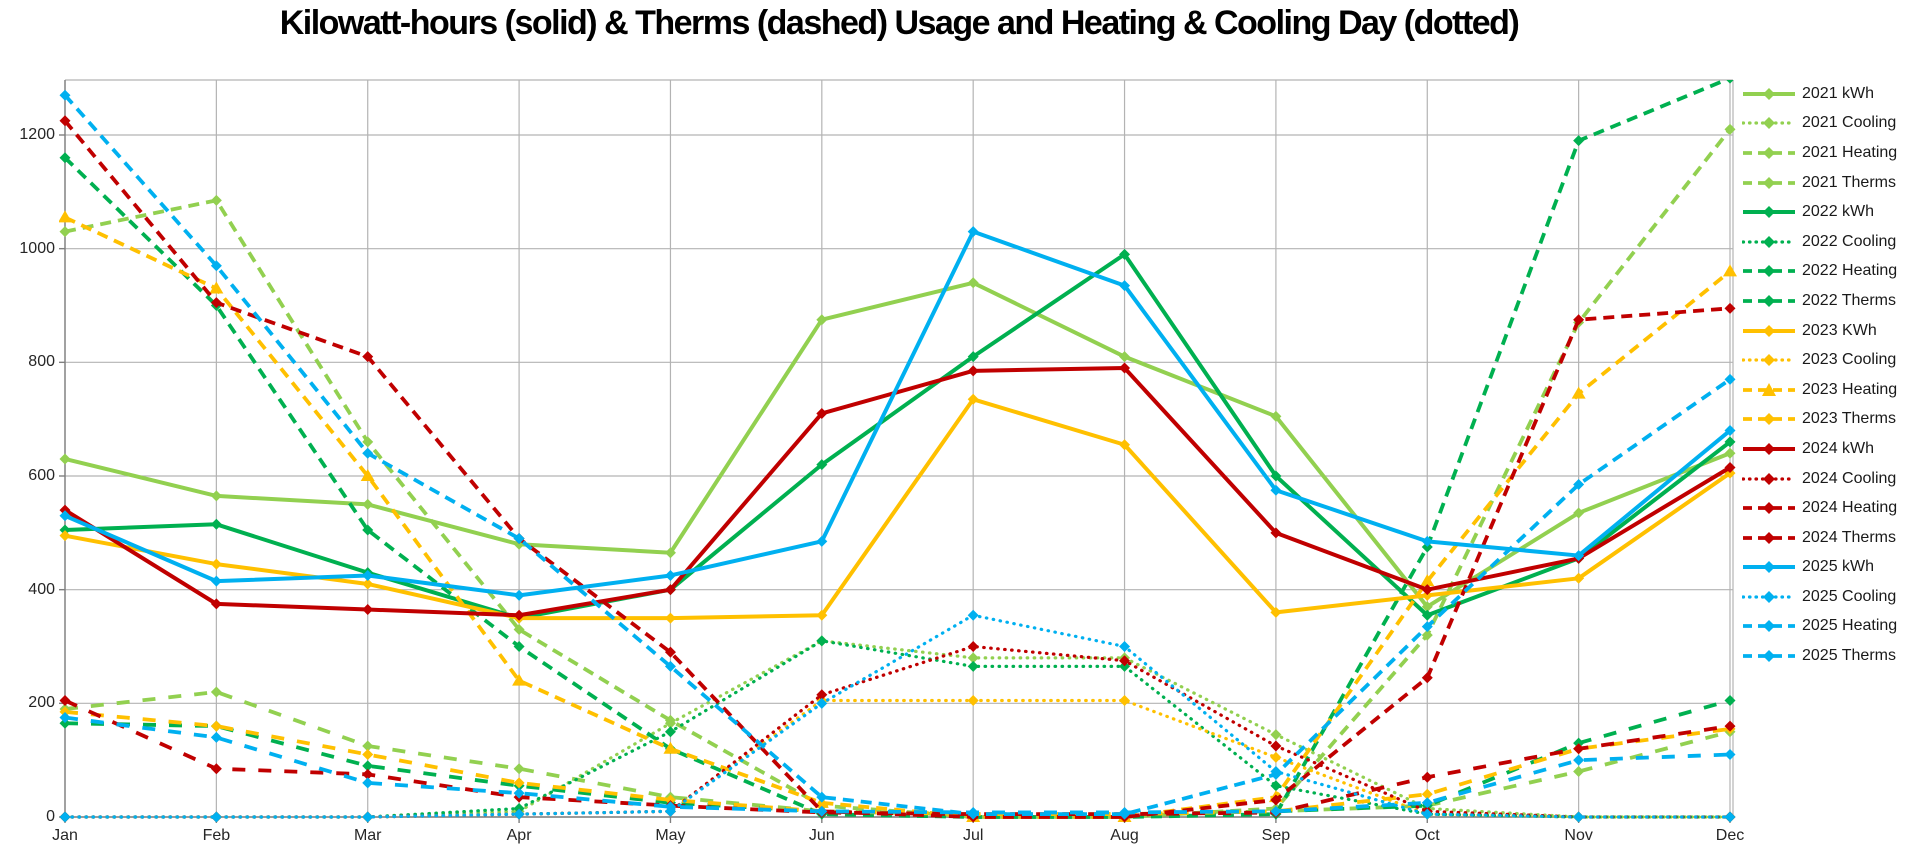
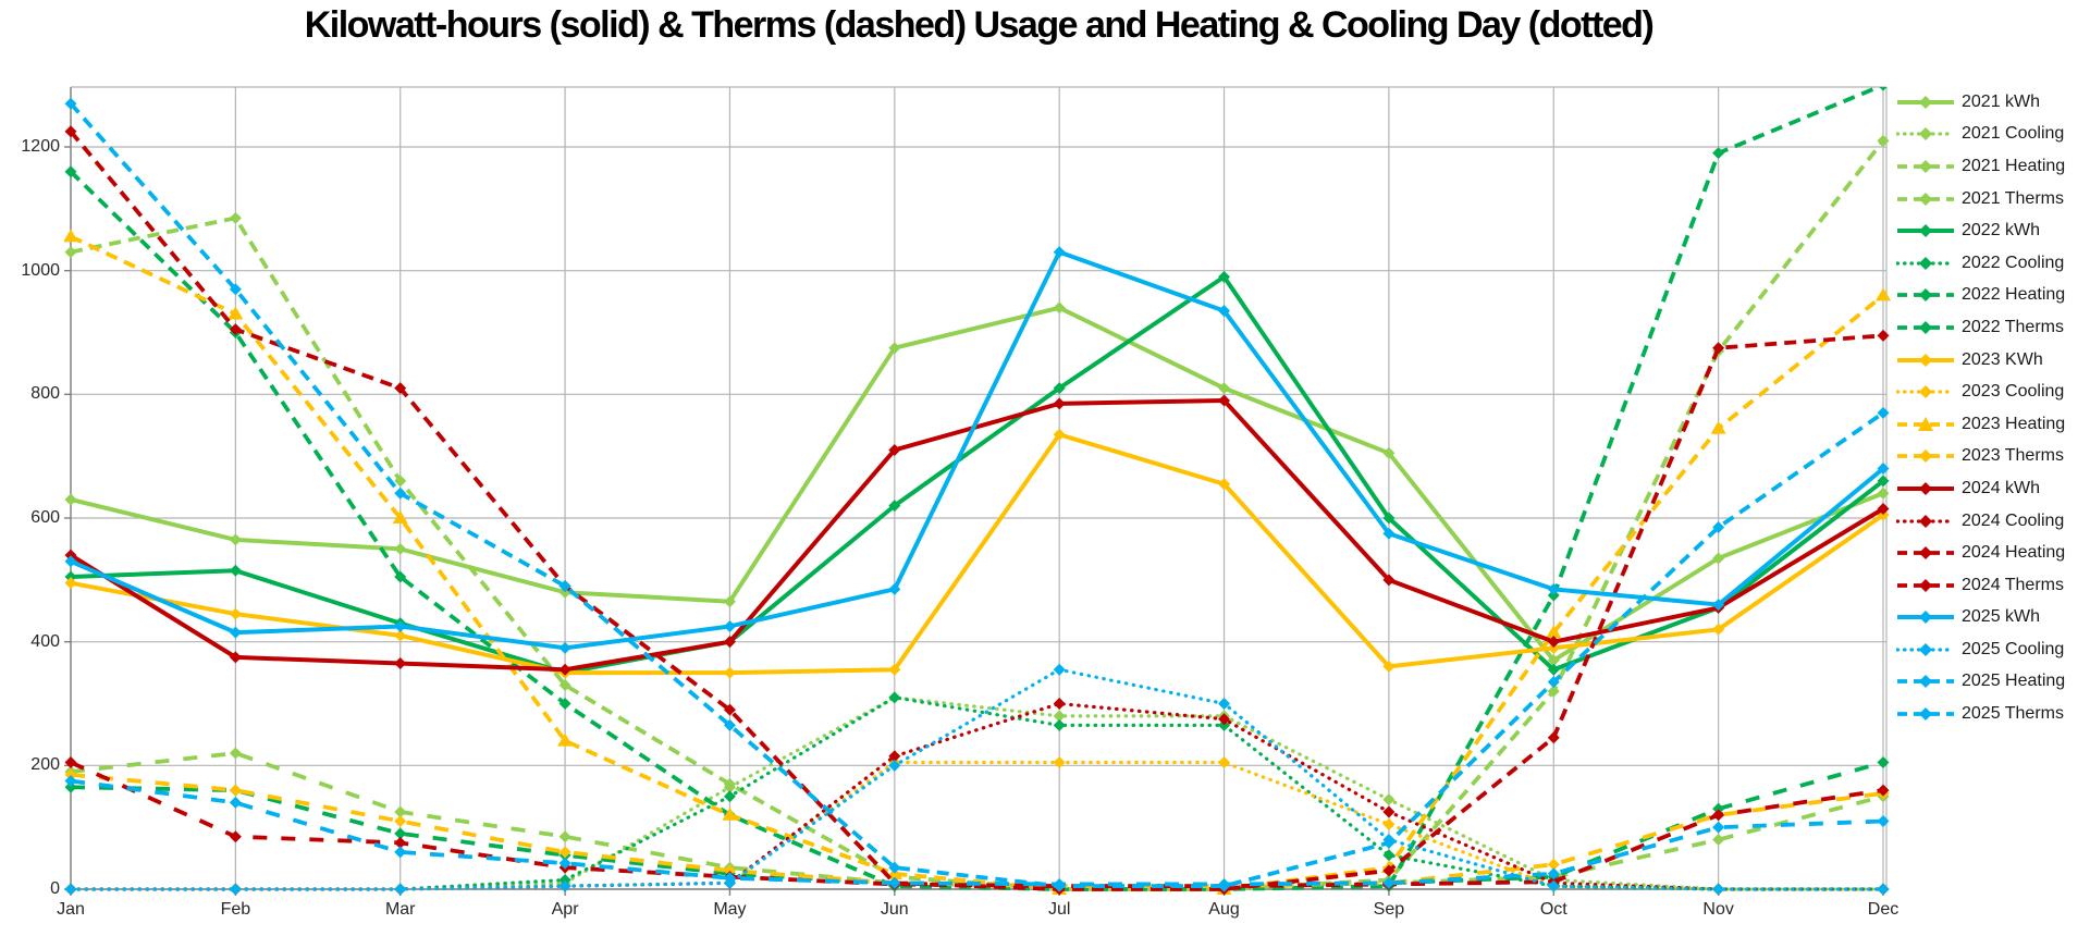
2024 Therms/Oct: 70 -> 10
